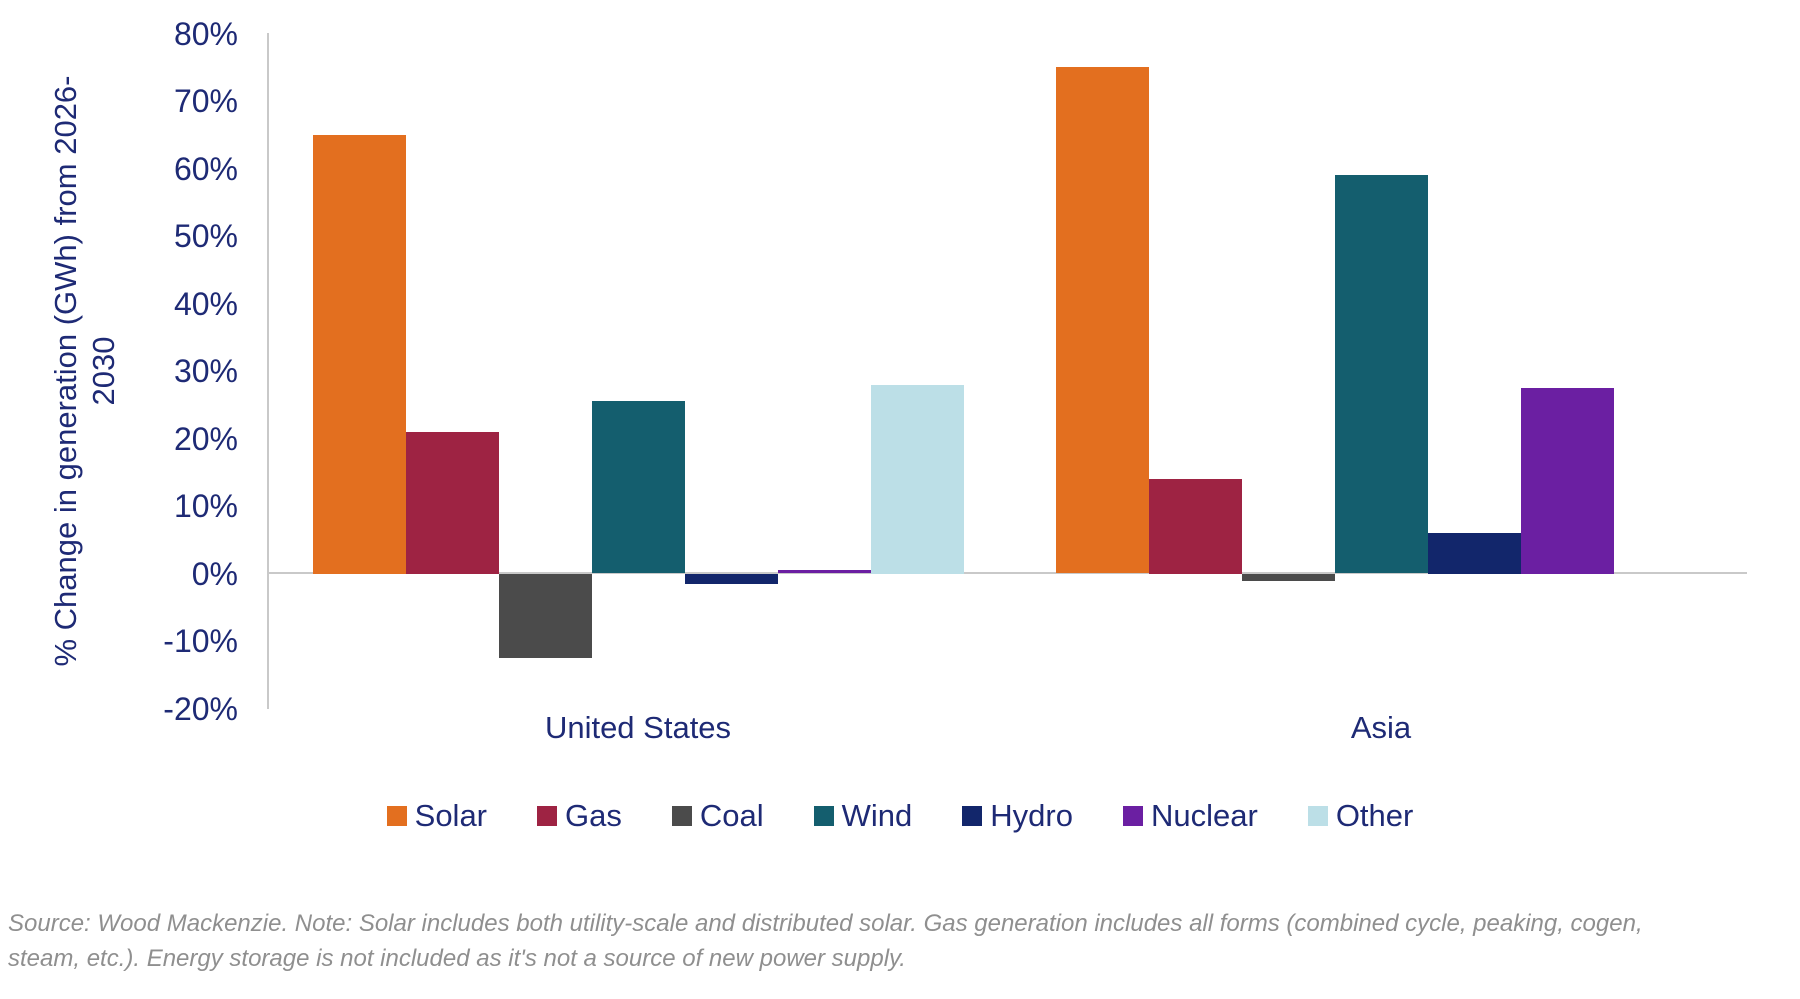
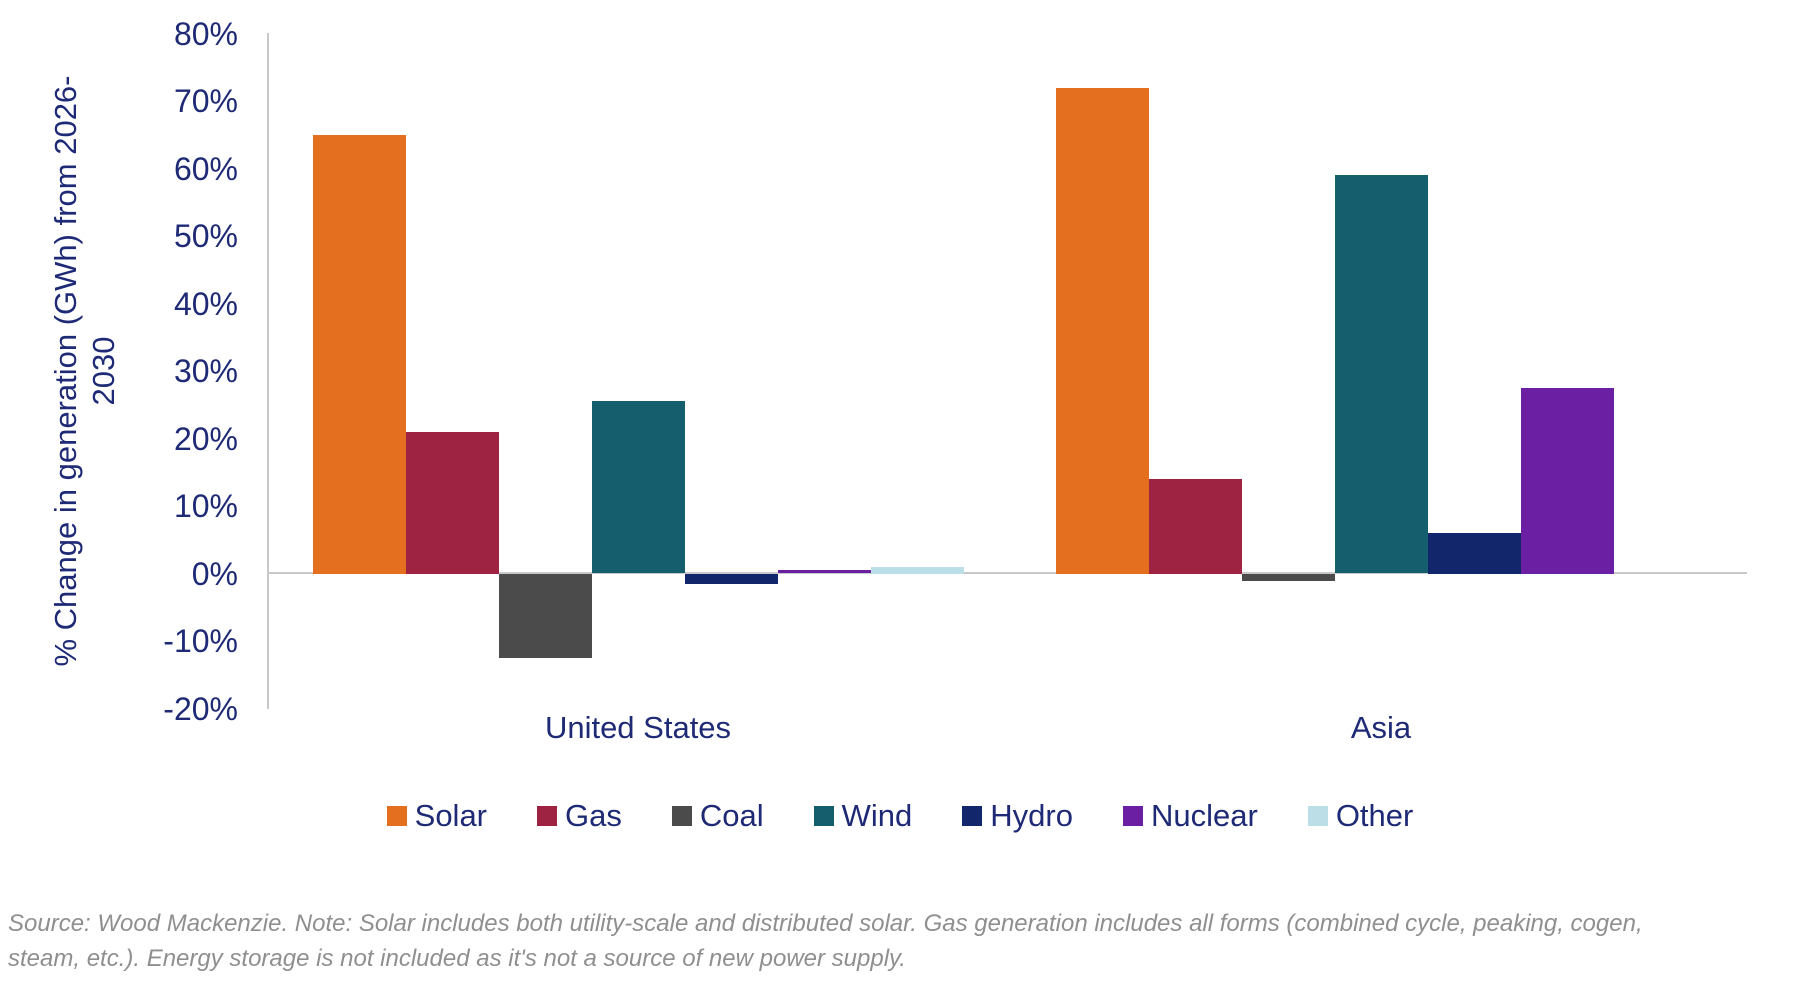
Other/United States: 28% -> 1%
Solar/Asia: 75% -> 72%
